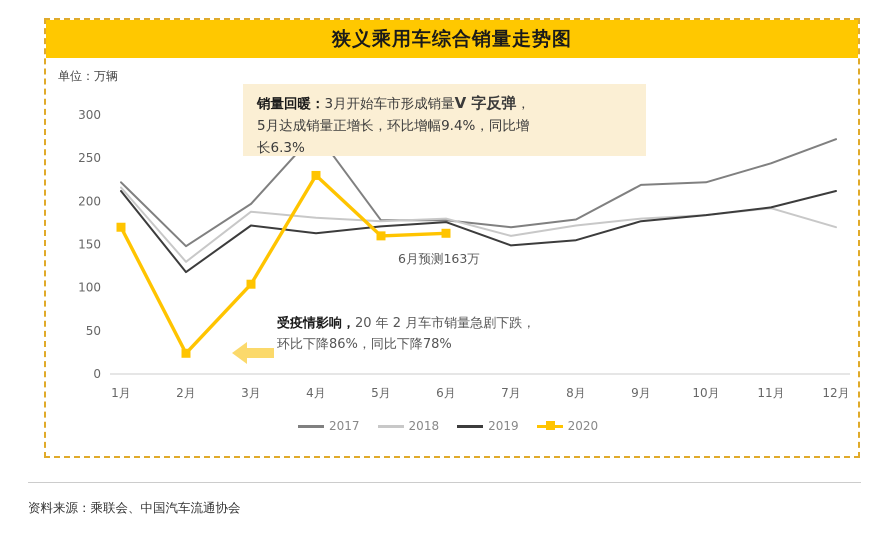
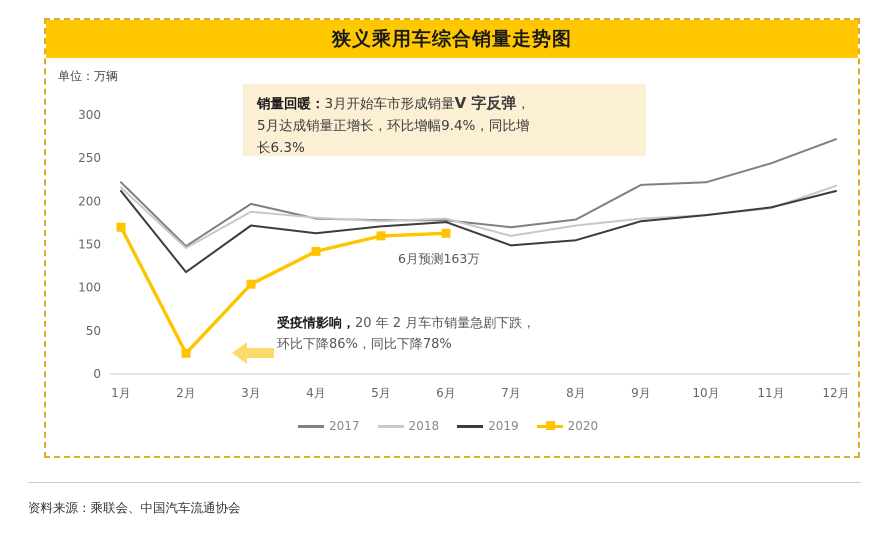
2018/2月: 130 -> 150
2017/4月: 280 -> 180
2020/4月: 230 -> 140
2018/12月: 170 -> 220
